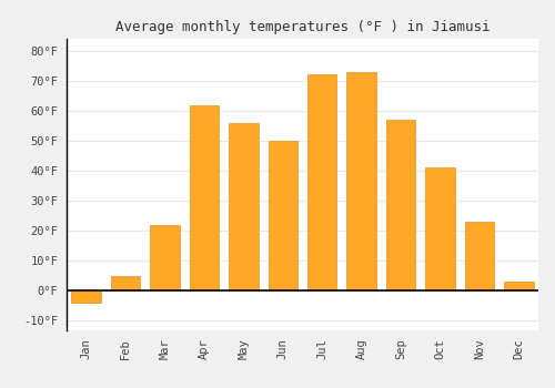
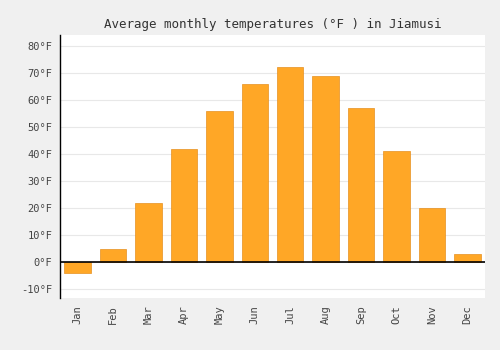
Apr: 62°F -> 42°F
Jun: 50°F -> 66°F
Aug: 73°F -> 69°F
Nov: 23°F -> 20°F
